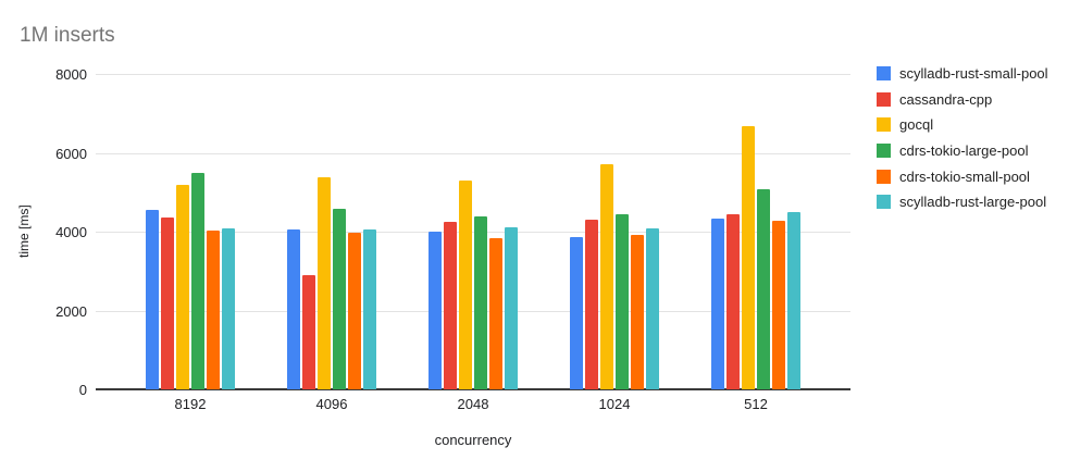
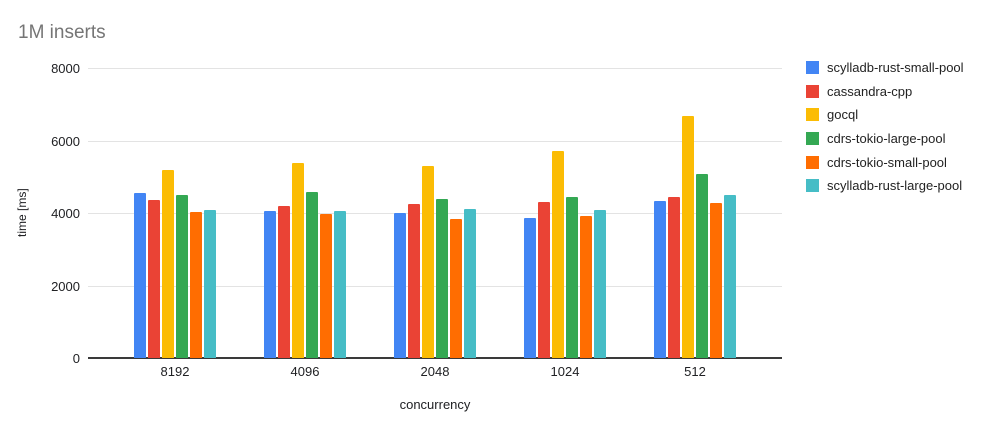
cdrs-tokio-large-pool/8192: 5500 -> 4500
cassandra-cpp/4096: 2900 -> 4200
